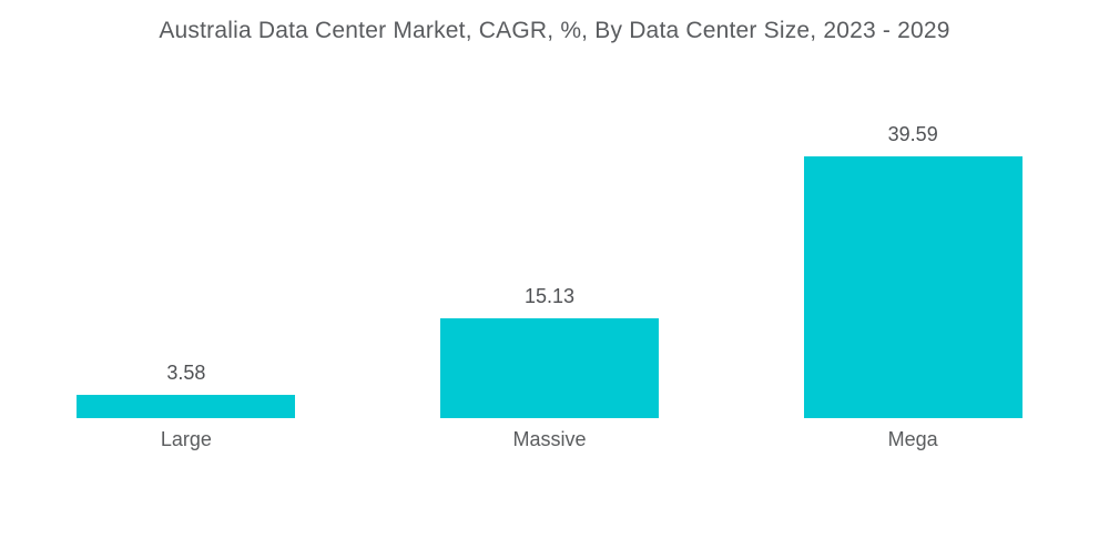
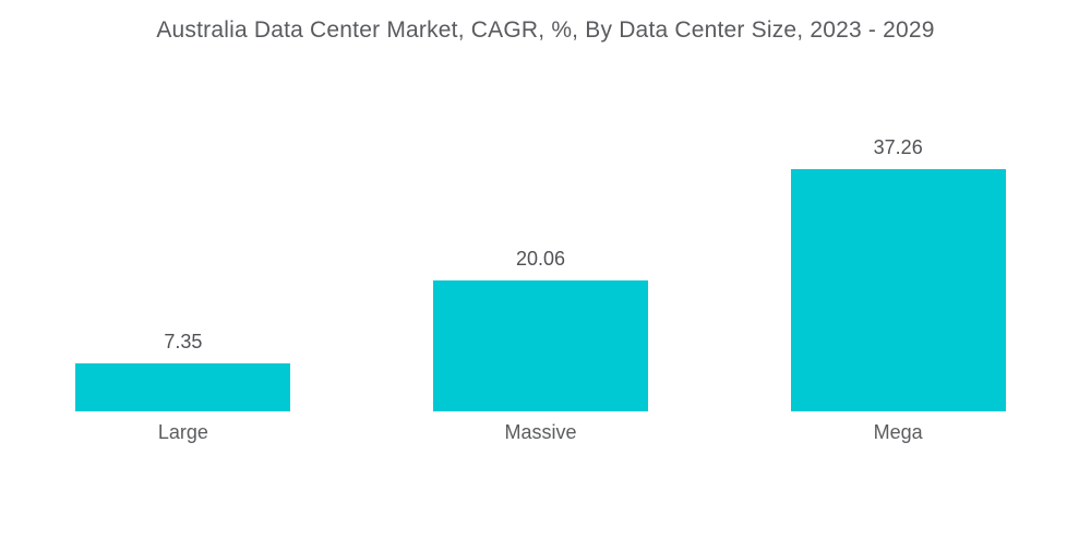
Large: 3.58 -> 7.35
Massive: 15.13 -> 20.06
Mega: 39.59 -> 37.26
